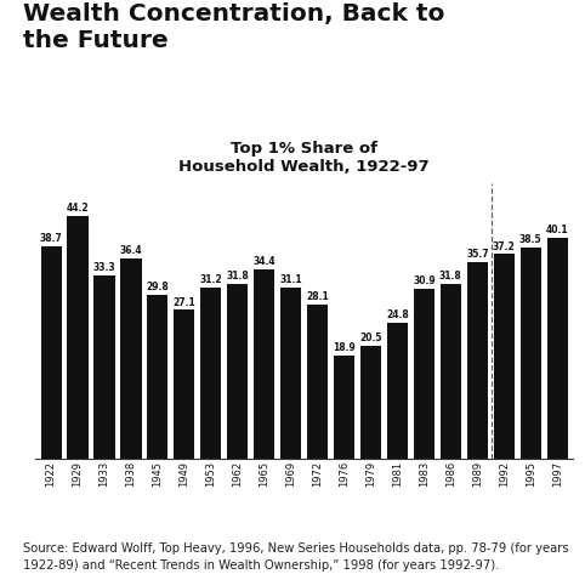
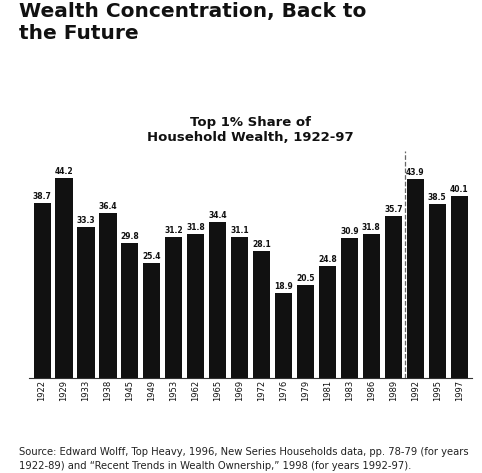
1949: 27.1 -> 25.4
1992: 37.2 -> 43.9
